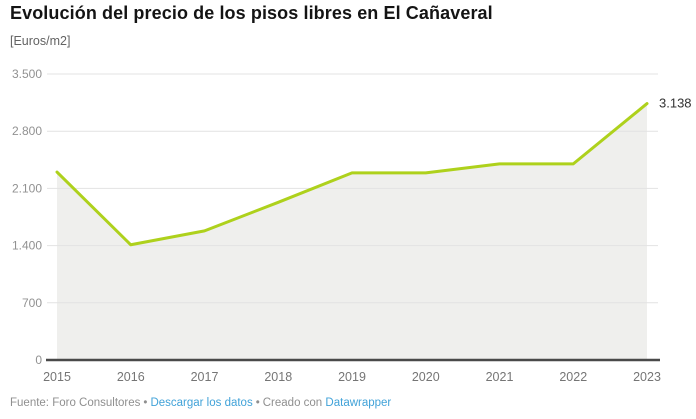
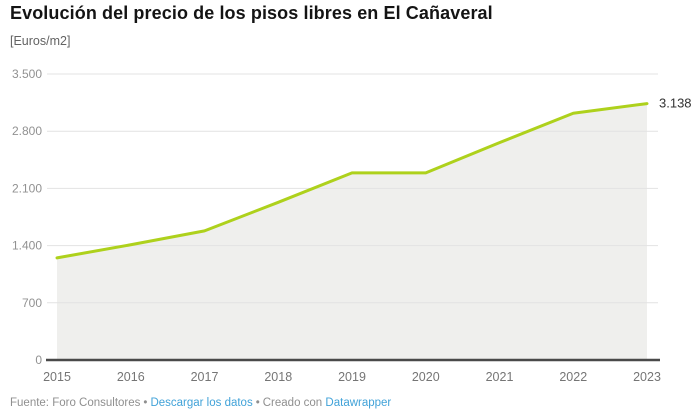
2015: 2300 -> 1200
2021: 2400 -> 2700
2022: 2400 -> 3000
